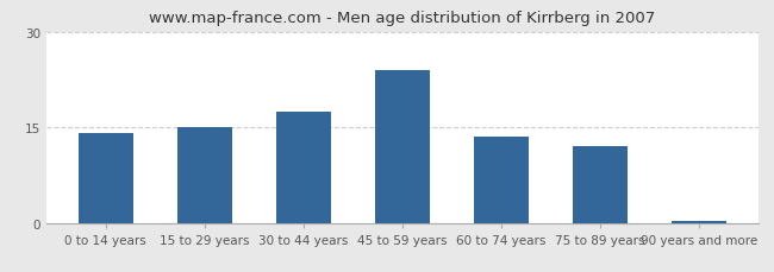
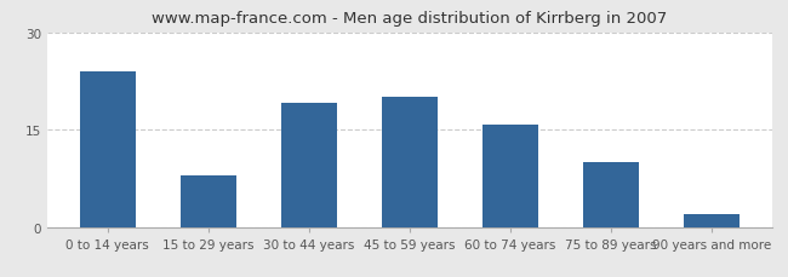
0 to 14 years: 14.0 -> 24.0
15 to 29 years: 15.0 -> 8.0
30 to 44 years: 17.5 -> 19.2
45 to 59 years: 24.0 -> 20.0
60 to 74 years: 13.5 -> 15.8
75 to 89 years: 12.0 -> 10.0
90 years and more: 0.3 -> 2.0
